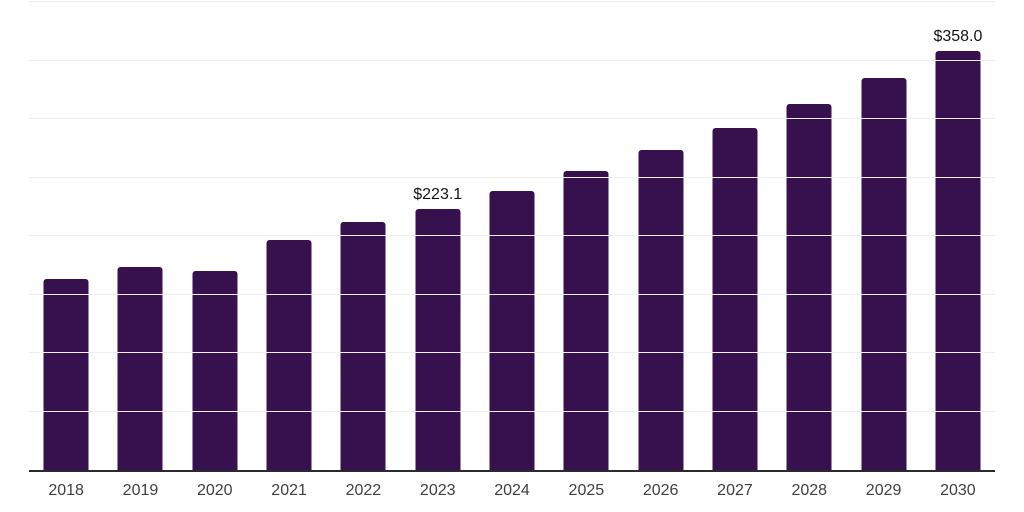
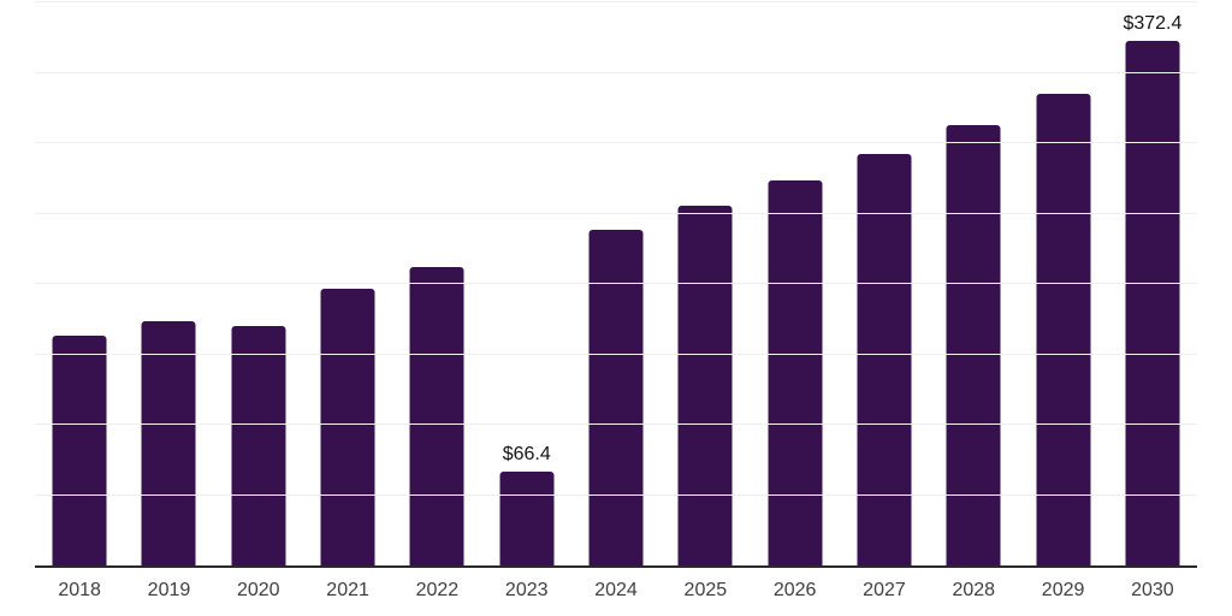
2023: $223.1 -> $66.4
2030: $358.0 -> $372.4
